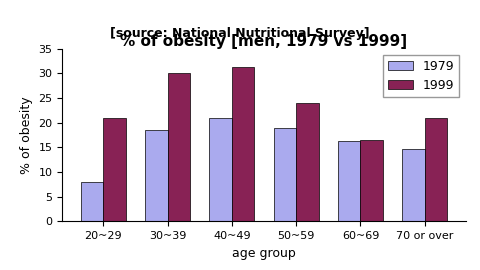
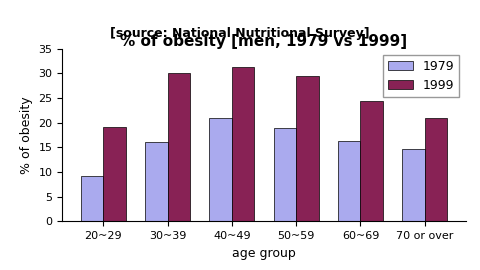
1979/20~29: 8.0 -> 9.2
1999/20~29: 21.0 -> 19.2
1979/30~39: 18.5 -> 16.0
1999/50~59: 24.0 -> 29.5
1999/60~69: 16.5 -> 24.3
